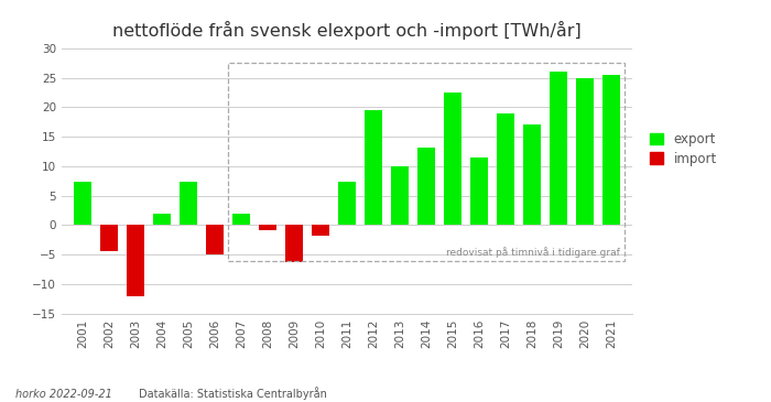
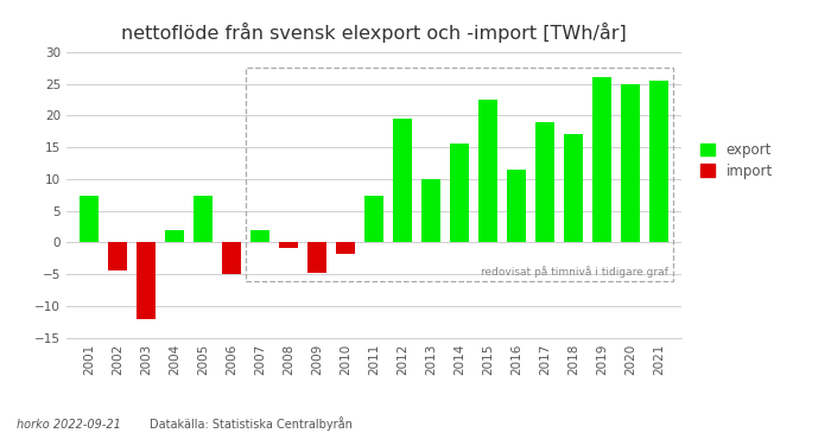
2009: -6.2 -> -4.8
2014: 13.2 -> 15.5
